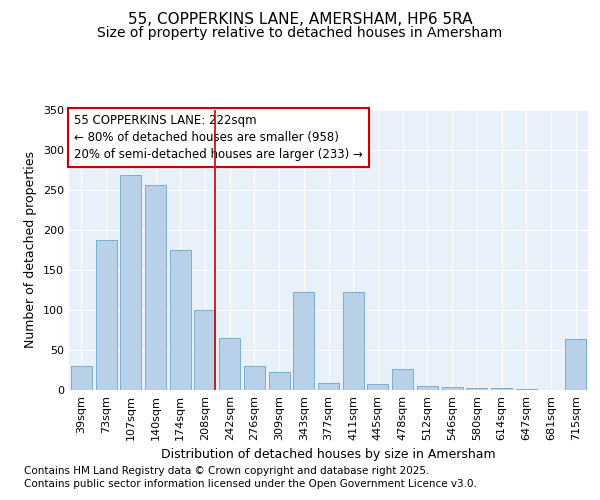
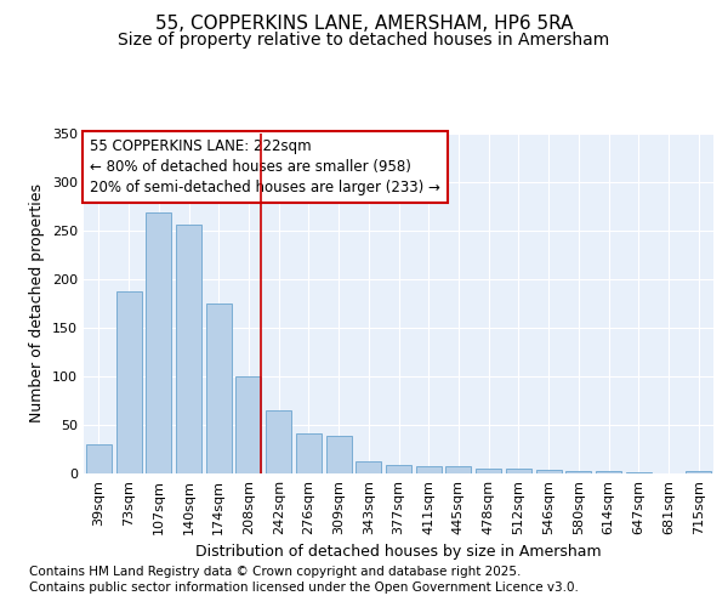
276sqm: 30 -> 41
309sqm: 22 -> 39
343sqm: 122 -> 12
411sqm: 122 -> 8
478sqm: 26 -> 5
715sqm: 64 -> 2
